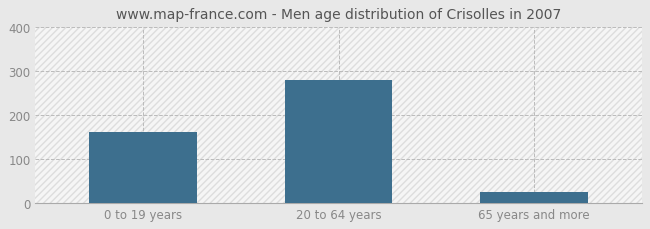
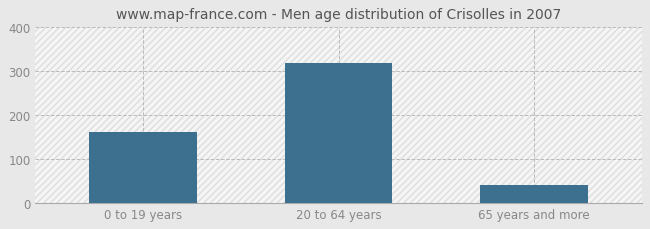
20 to 64 years: 280 -> 318
65 years and more: 25 -> 40
